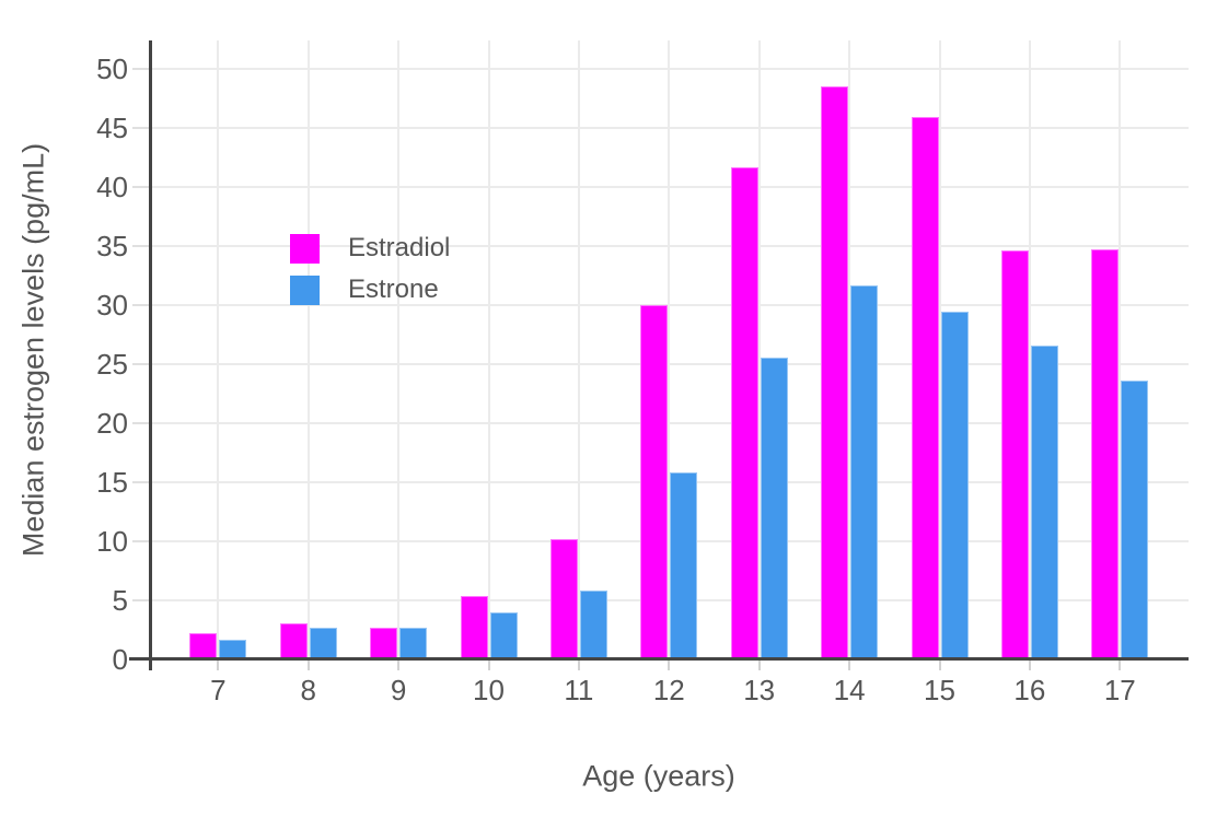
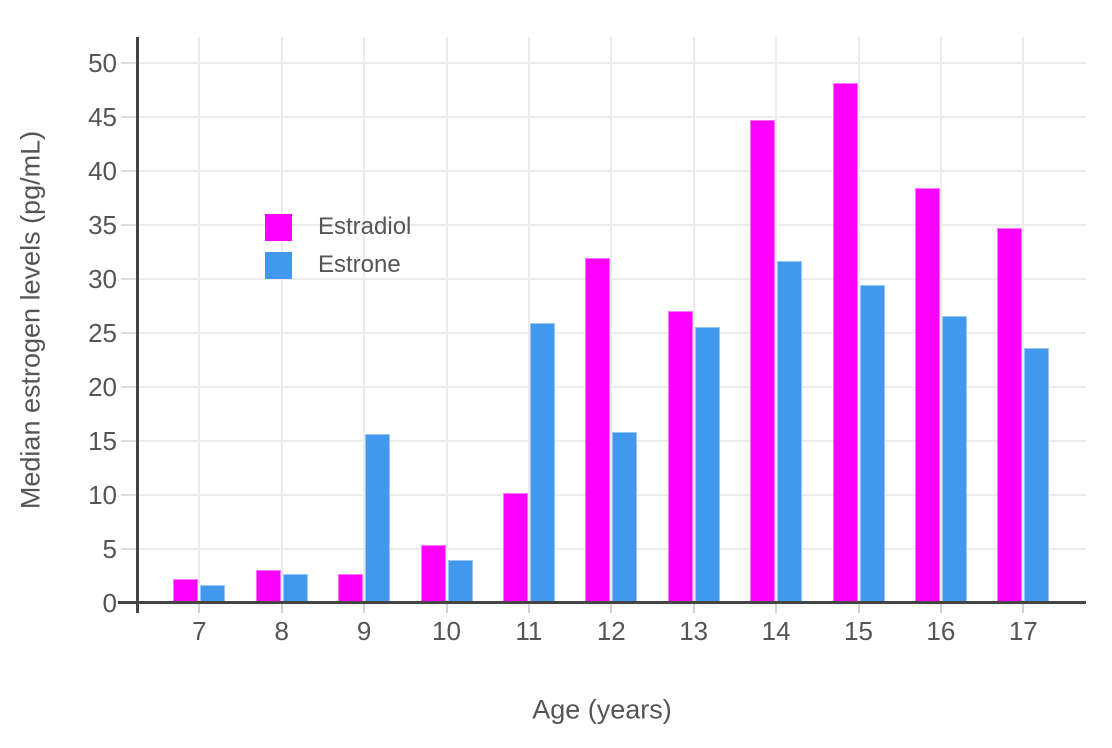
Estrone/9: 2.6 -> 15.6
Estrone/11: 5.8 -> 25.9
Estradiol/12: 30.0 -> 31.9
Estradiol/13: 41.6 -> 27.0
Estradiol/14: 48.5 -> 44.7
Estradiol/15: 45.9 -> 48.1
Estradiol/16: 34.6 -> 38.4
